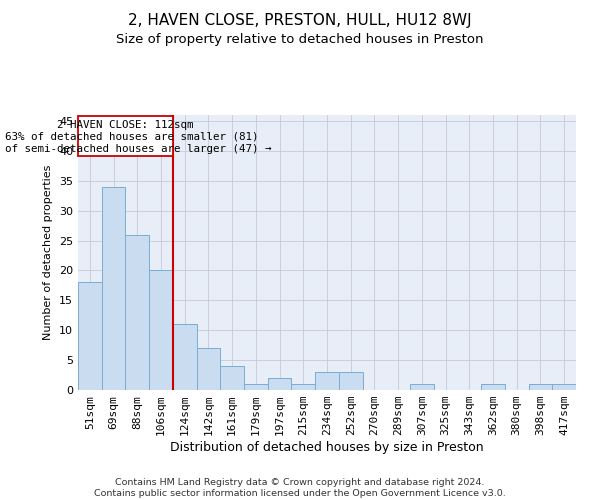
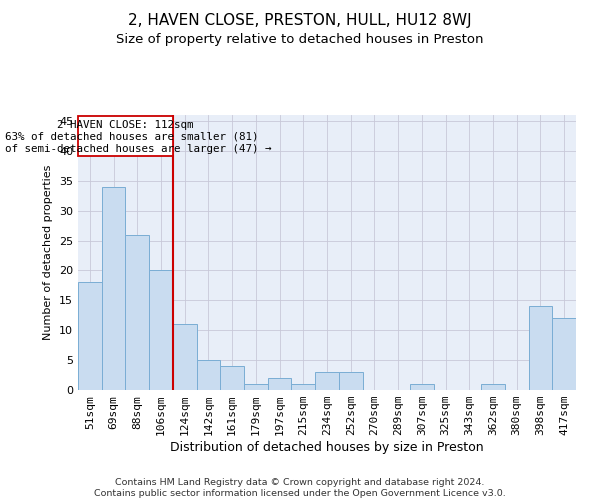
142sqm: 7 -> 5
398sqm: 1 -> 14
417sqm: 1 -> 12
